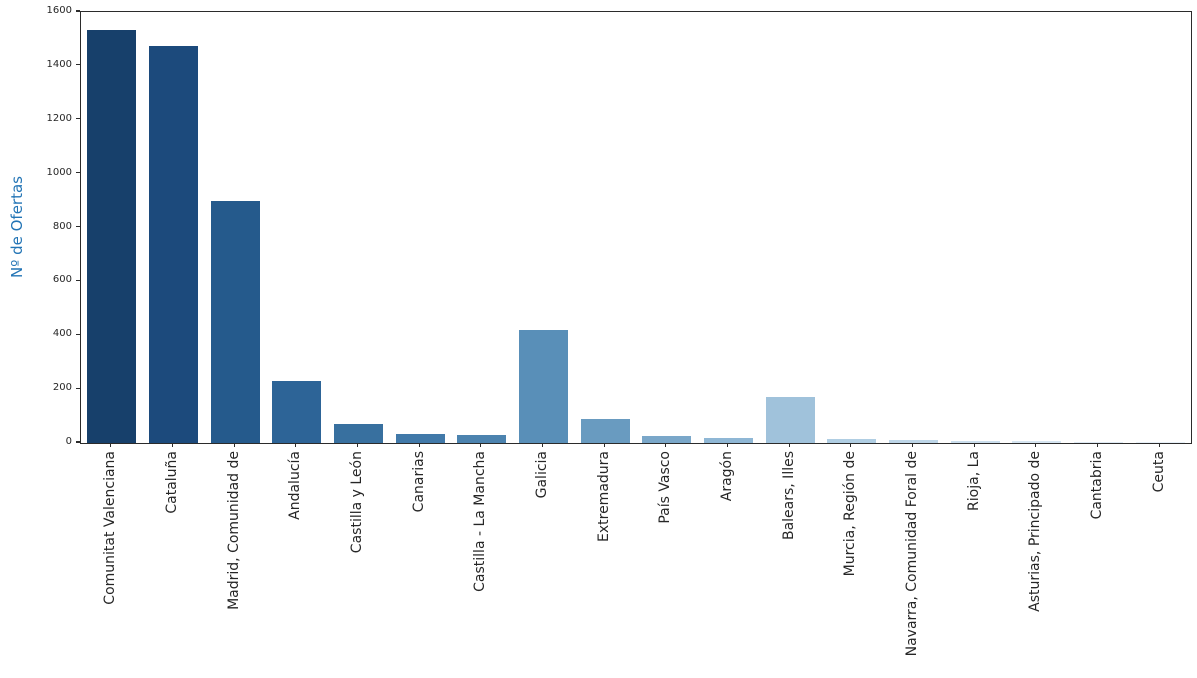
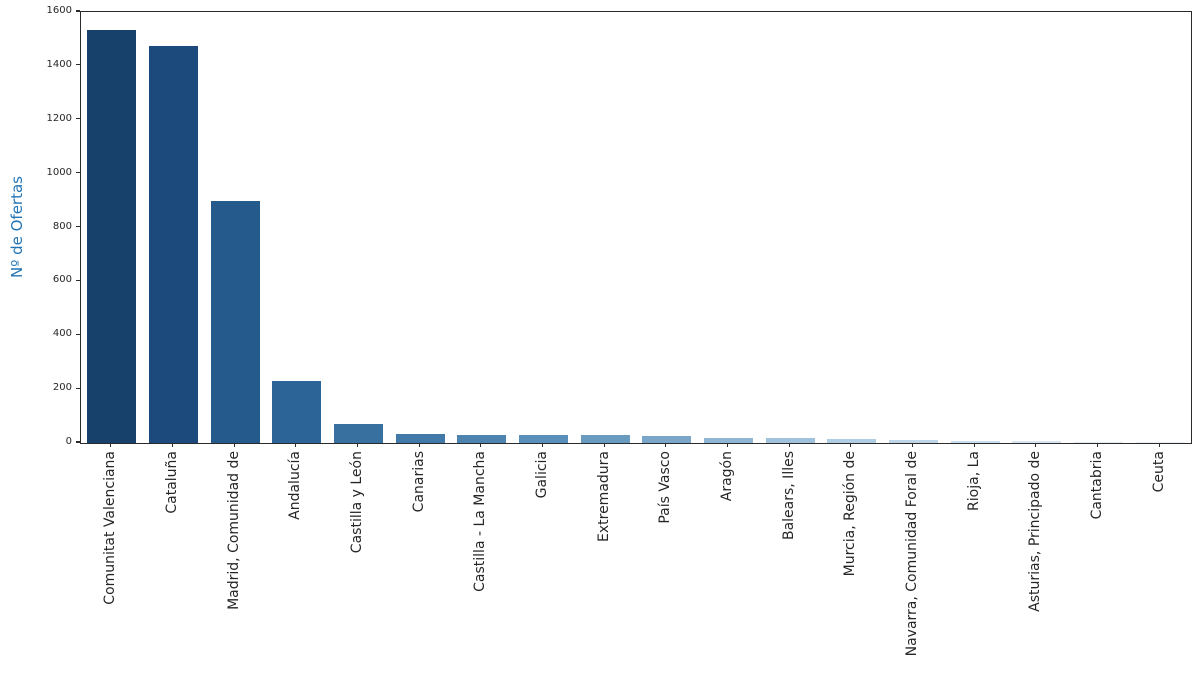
Galicia: 420 -> 30
Extremadura: 90 -> 30
Balears, Illes: 170 -> 20
